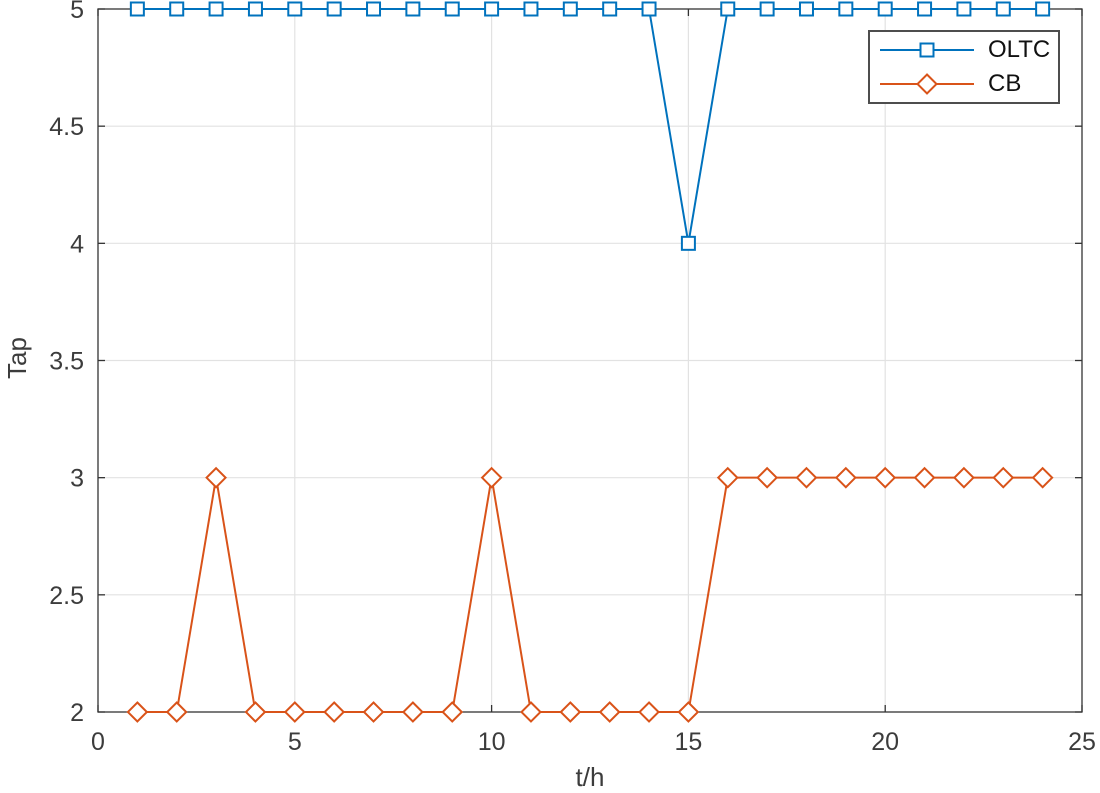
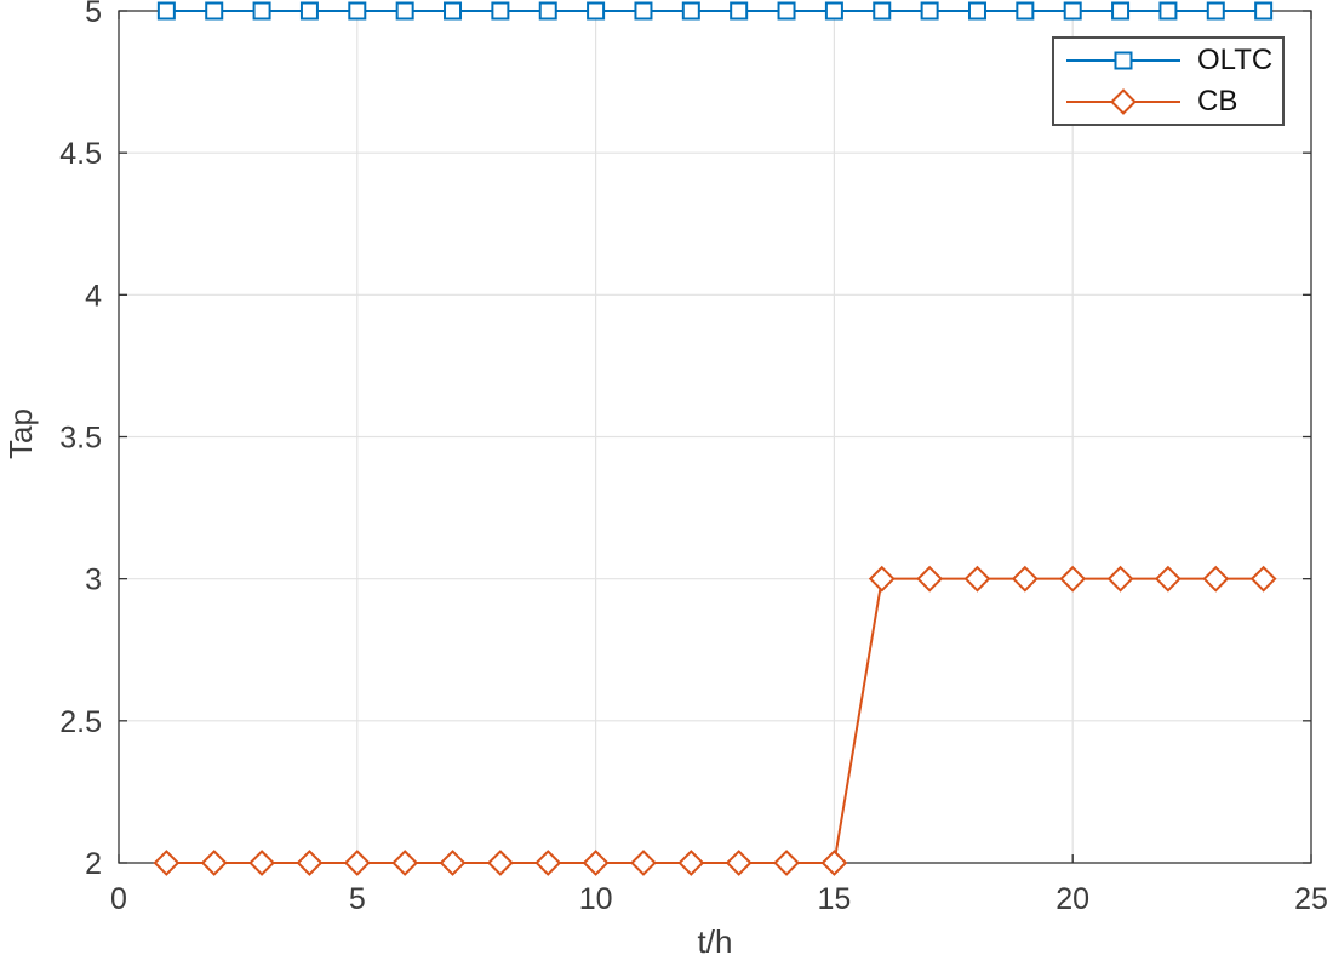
CB/3: 3 -> 2
CB/10: 3 -> 2
OLTC/15: 4 -> 5
